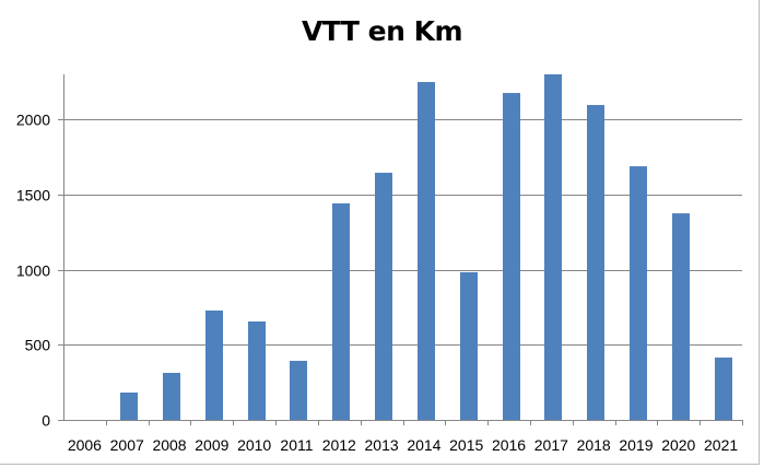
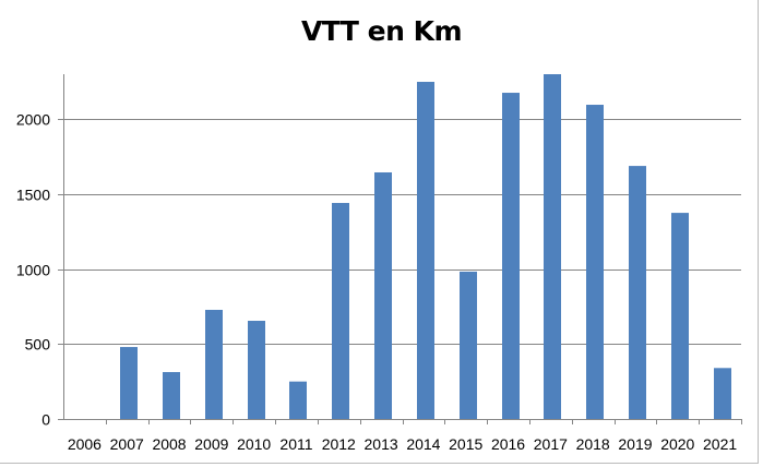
2007: 180 -> 480
2011: 390 -> 250
2021: 420 -> 340
